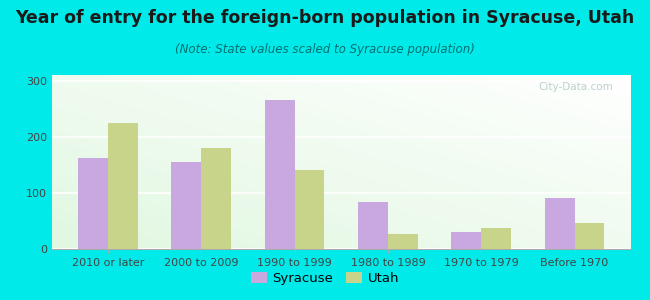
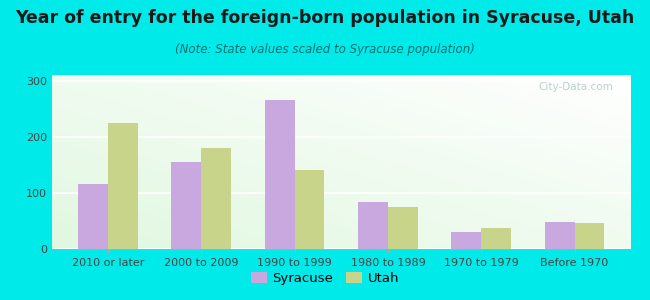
Syracuse/2010 or later: 162 -> 115
Utah/1980 to 1989: 26 -> 75
Syracuse/Before 1970: 90 -> 48
